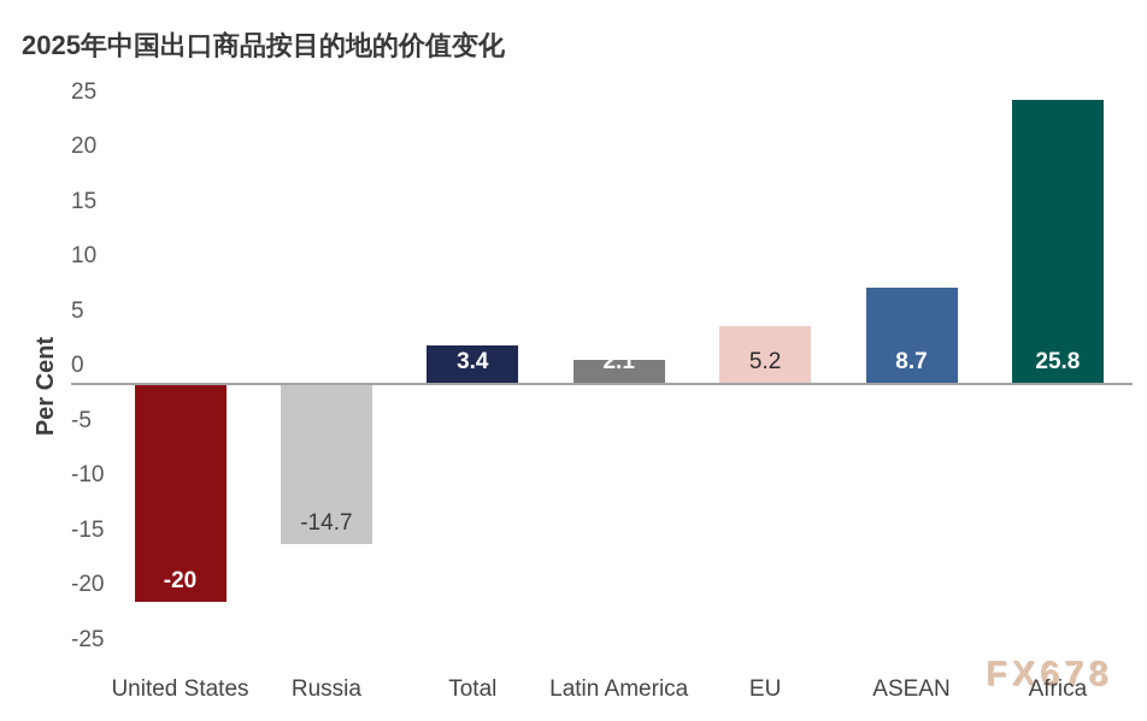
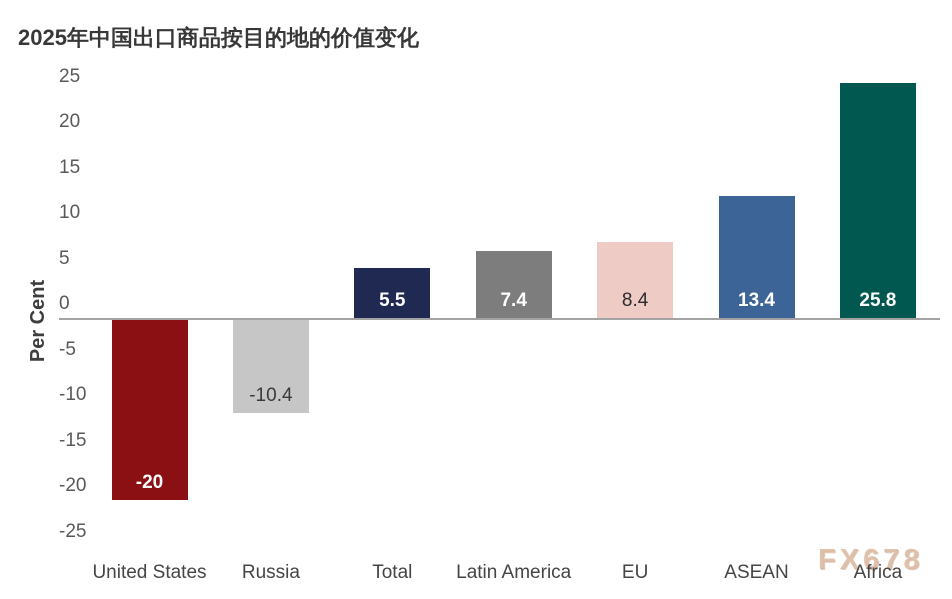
Russia: -14.7 -> -10.4
Total: 3.4 -> 5.5
Latin America: 2.1 -> 7.4
EU: 5.2 -> 8.4
ASEAN: 8.7 -> 13.4
